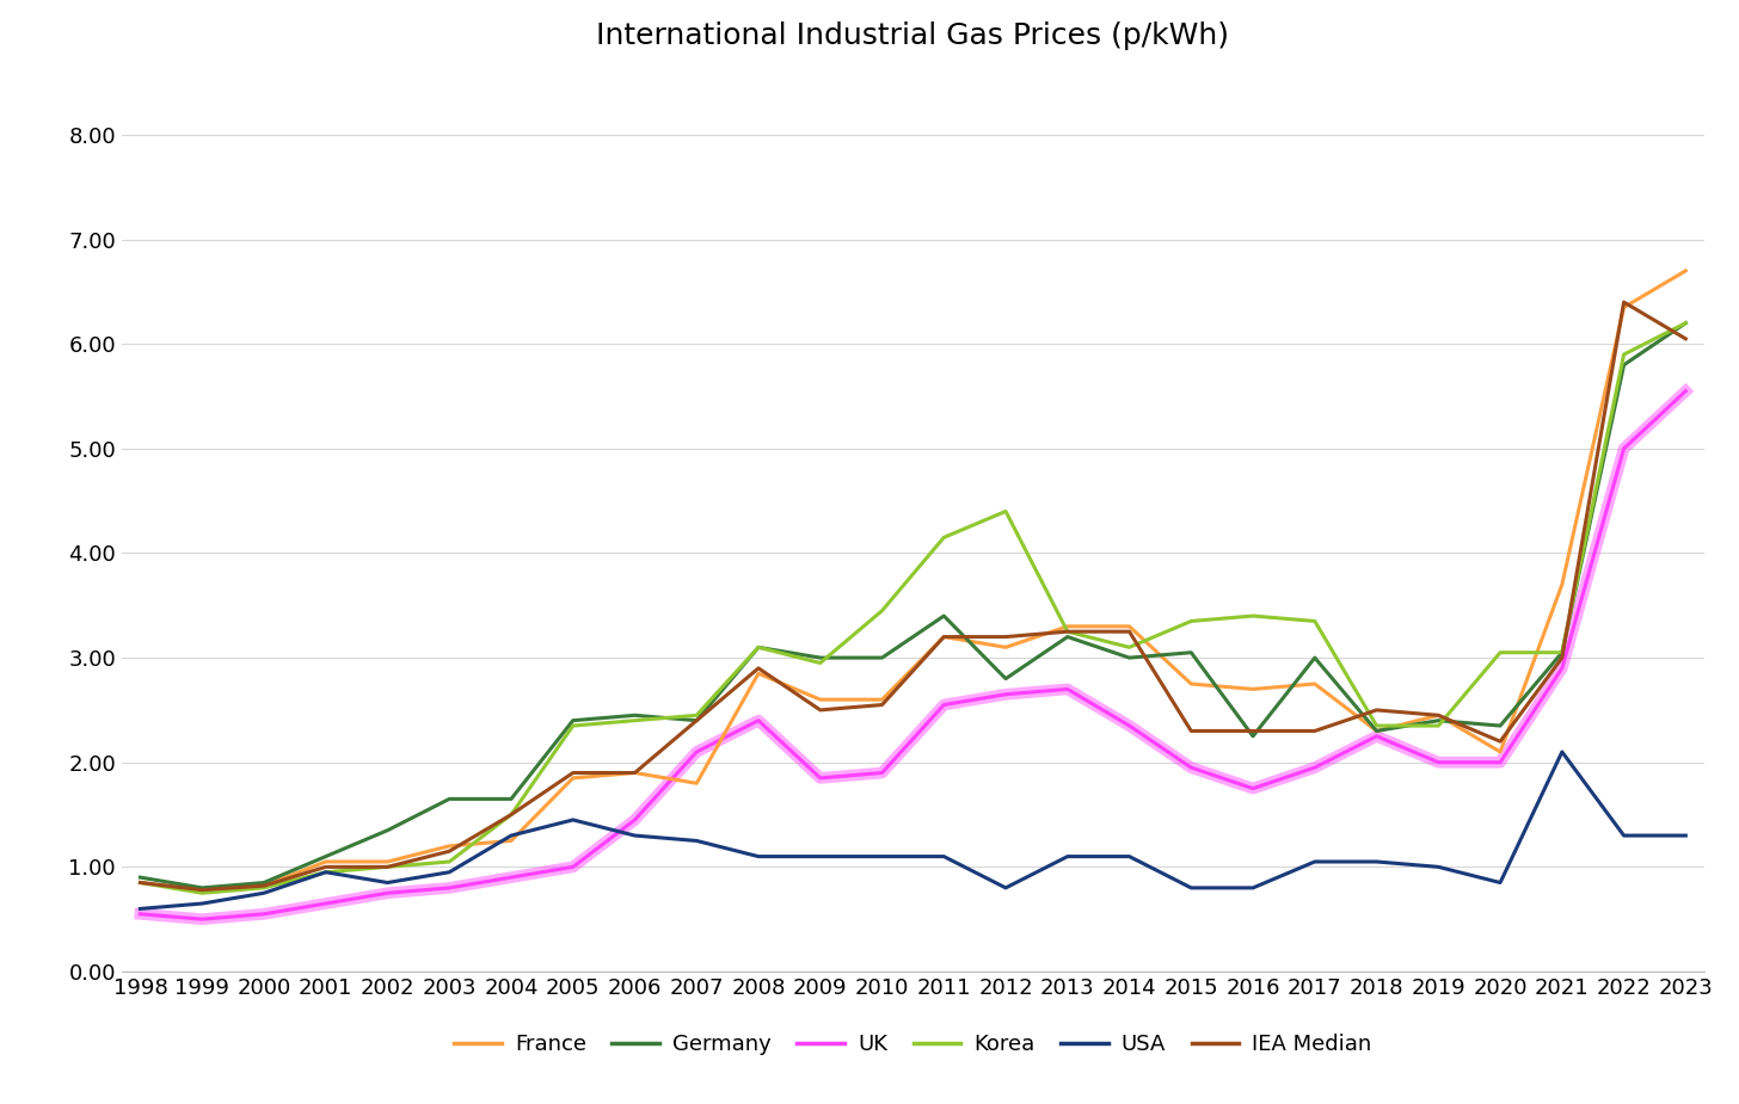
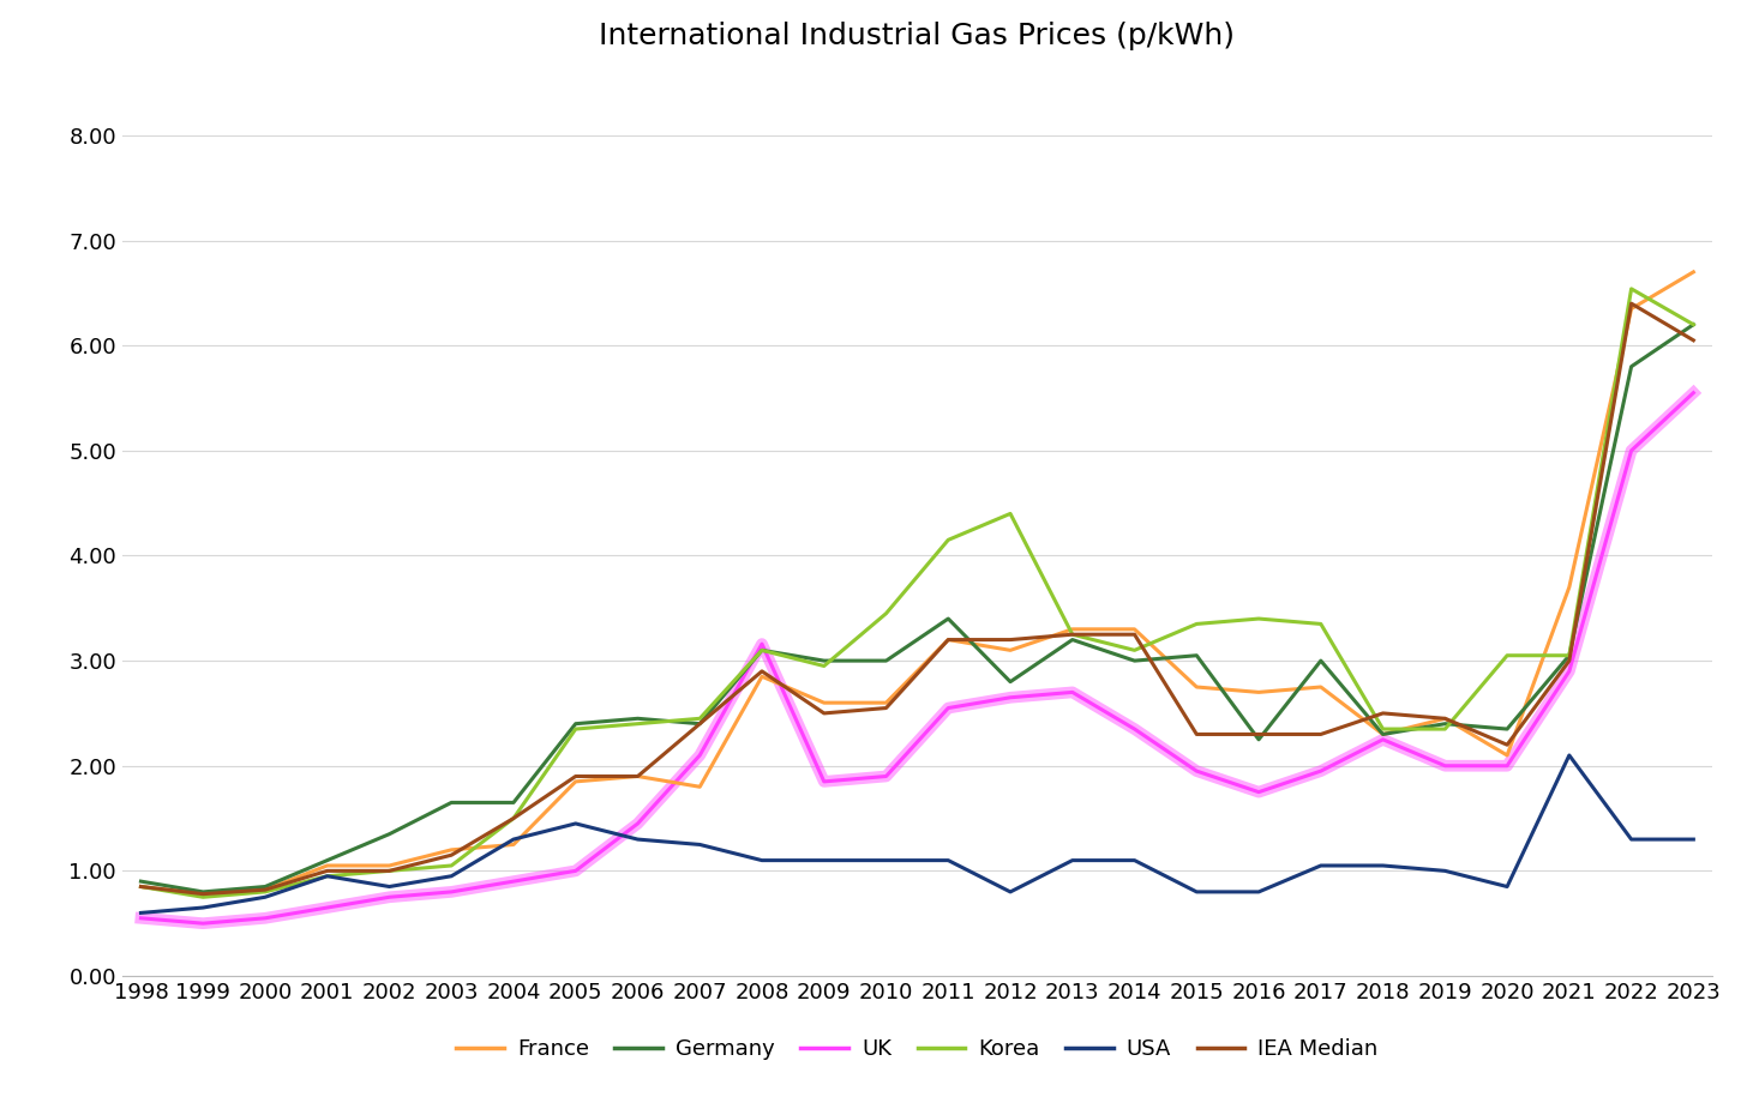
UK/2008: 2.40 -> 3.16
Korea/2022: 5.90 -> 6.54
